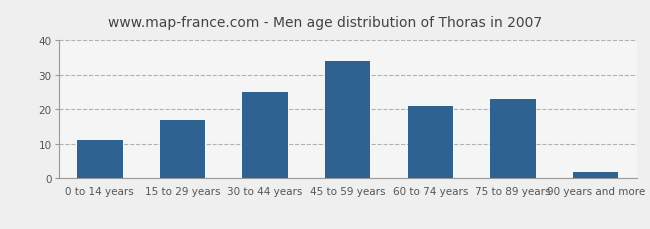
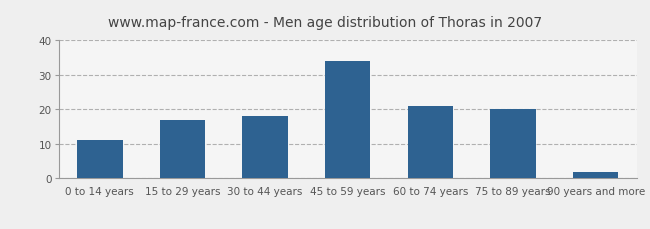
30 to 44 years: 25 -> 18
75 to 89 years: 23 -> 20
